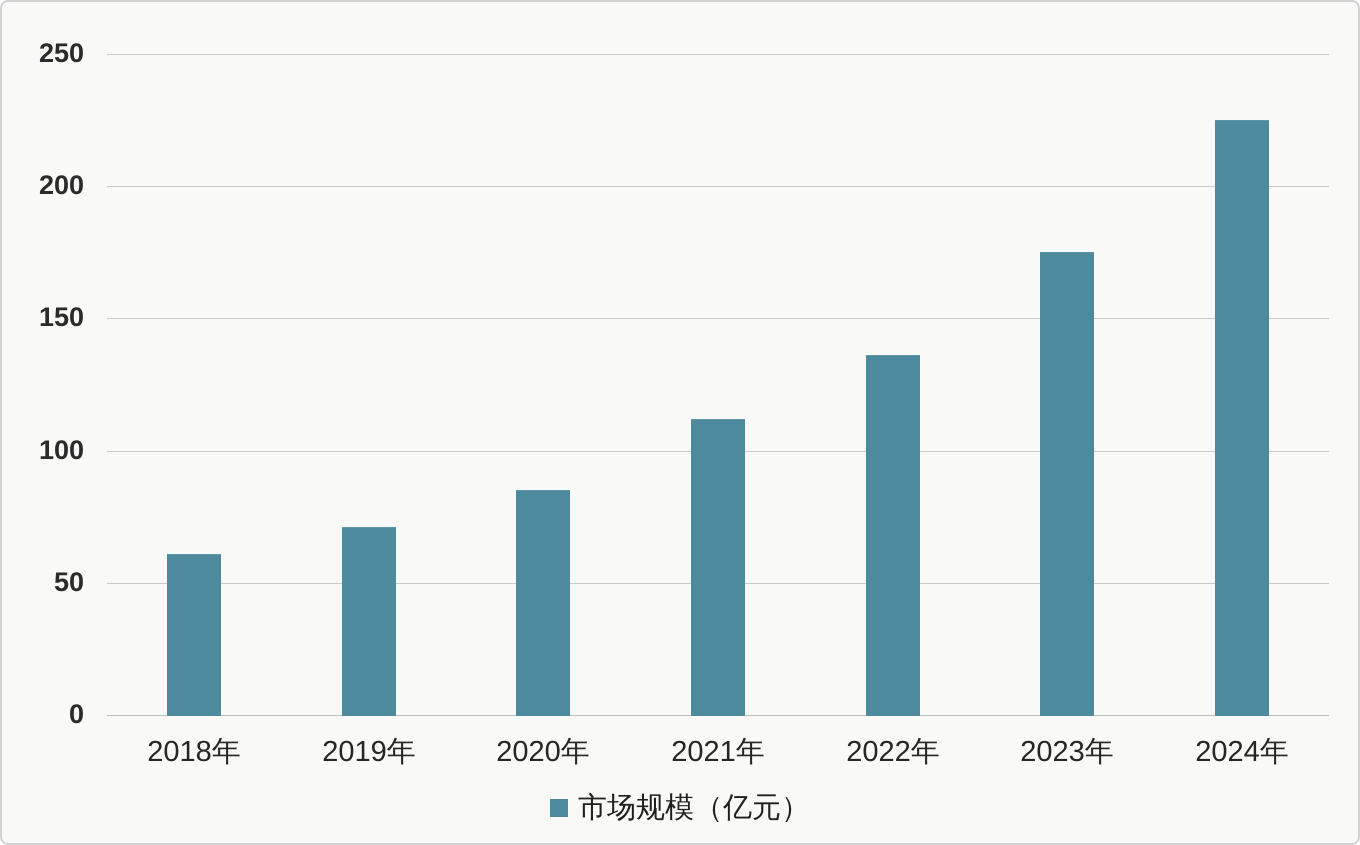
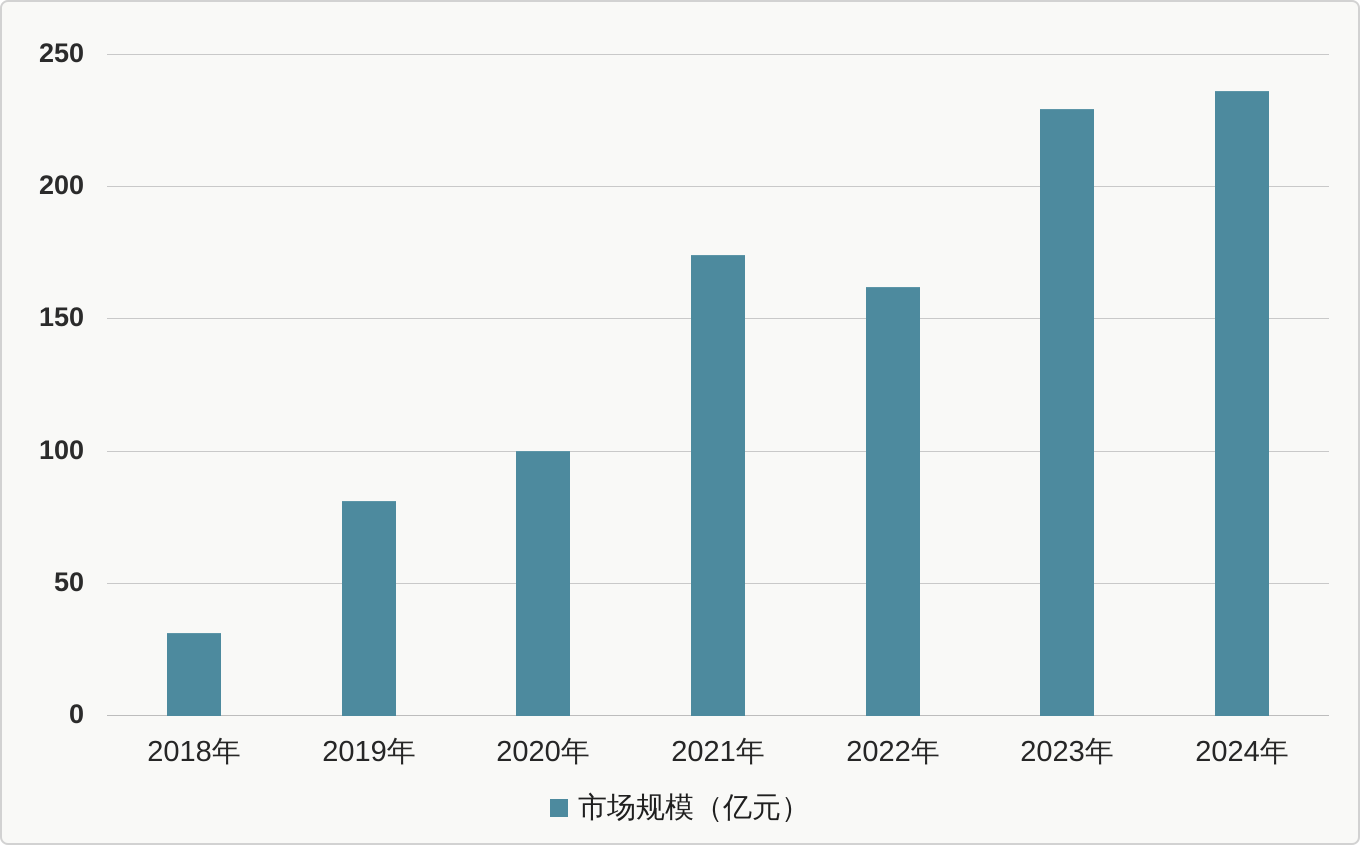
2018年: 61 -> 31
2019年: 71 -> 81
2020年: 85 -> 100
2021年: 112 -> 174
2022年: 136 -> 162
2023年: 175 -> 229
2024年: 225 -> 236
